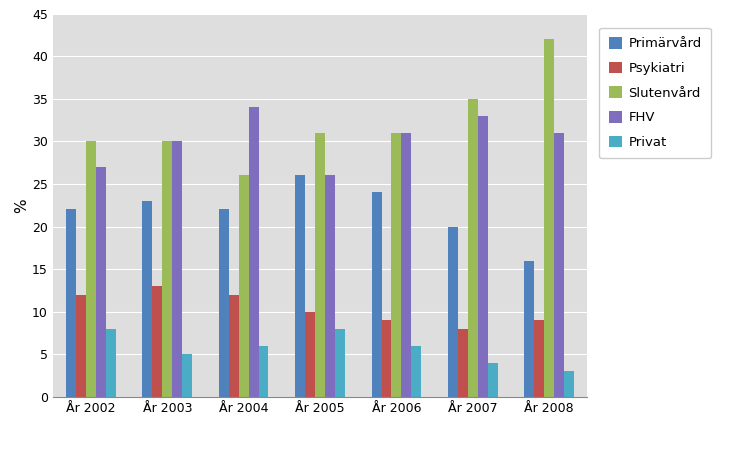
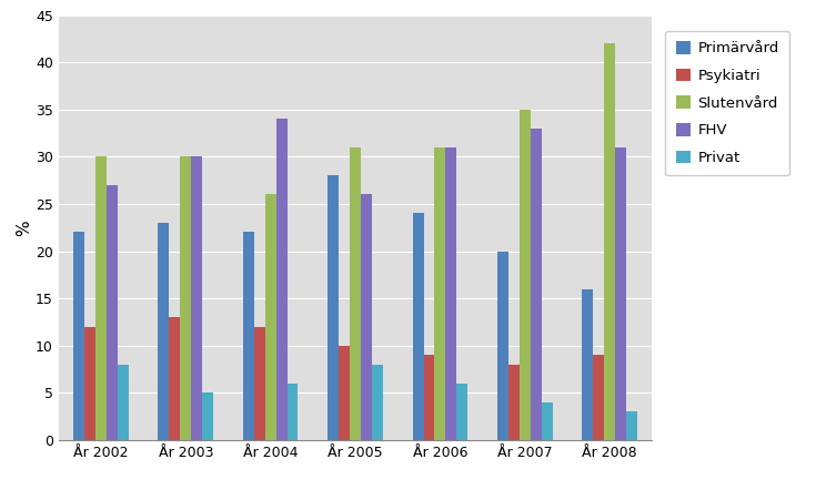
Primärvård/År 2005: 26 -> 28
